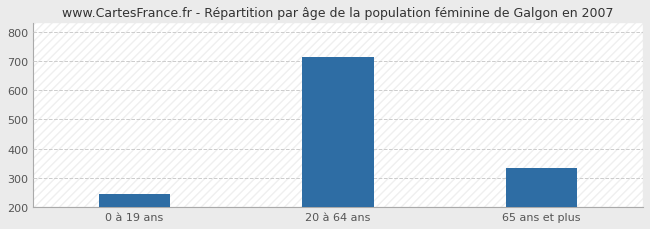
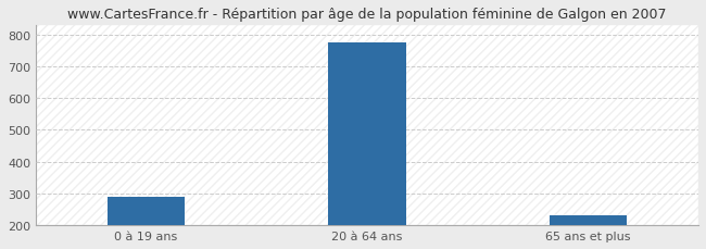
0 à 19 ans: 245 -> 290
20 à 64 ans: 715 -> 775
65 ans et plus: 335 -> 233
